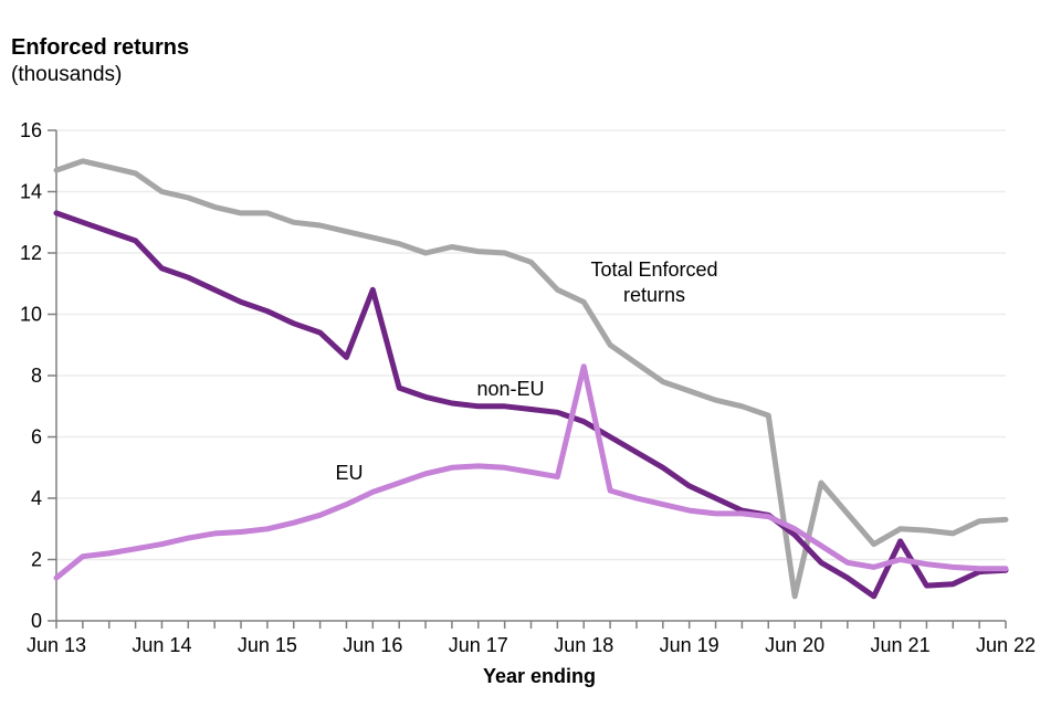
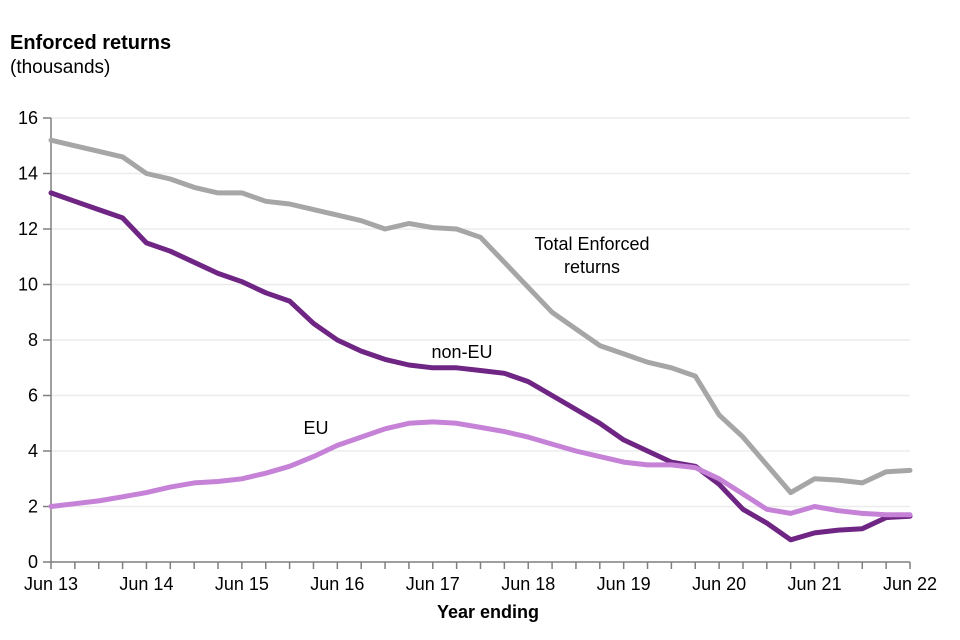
Total Enforced returns/Jun 13: 14.7 -> 15.2
EU/Jun 13: 1.4 -> 2.0
non-EU/Jun 16: 10.8 -> 8.0
Total Enforced returns/Jun 18: 10.4 -> 9.9
EU/Jun 18: 8.3 -> 4.5
Total Enforced returns/Jun 20: 0.8 -> 5.3
non-EU/Jun 21: 2.6 -> 1.1
